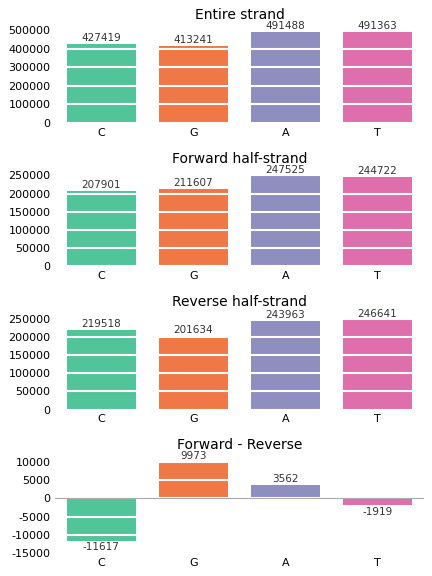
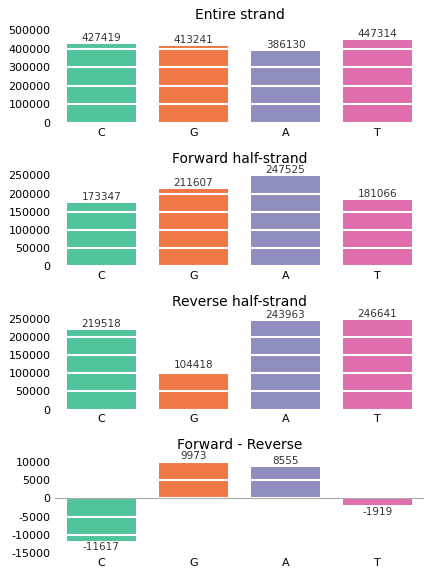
Entire strand/A: 491488 -> 386130
Entire strand/T: 491363 -> 447314
Forward half-strand/C: 207901 -> 173347
Forward half-strand/T: 244722 -> 181066
Reverse half-strand/G: 201634 -> 104418
Forward - Reverse/A: 3562 -> 8555
